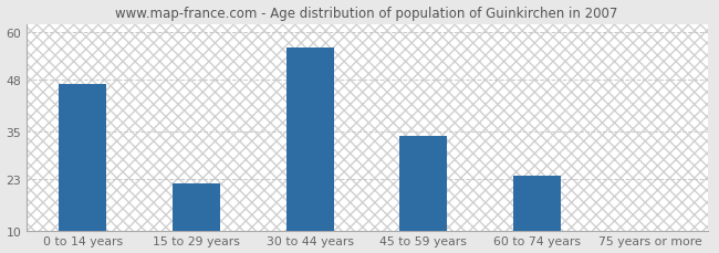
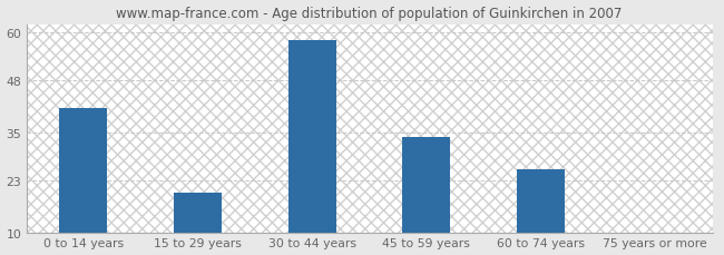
0 to 14 years: 47 -> 41
15 to 29 years: 22 -> 20
30 to 44 years: 56 -> 58
60 to 74 years: 24 -> 26
